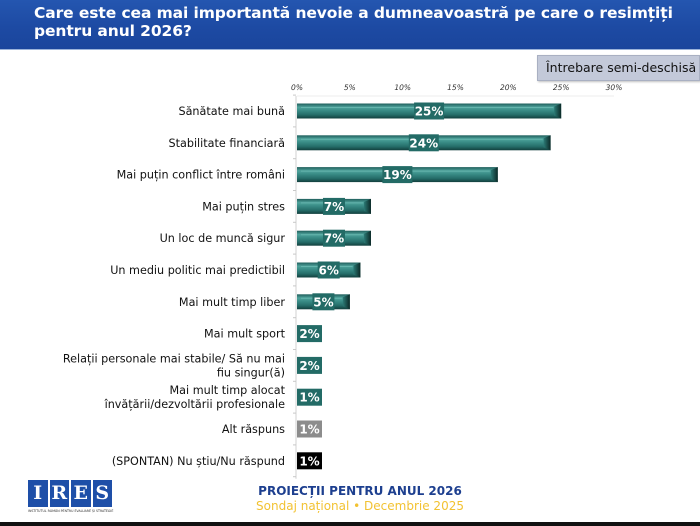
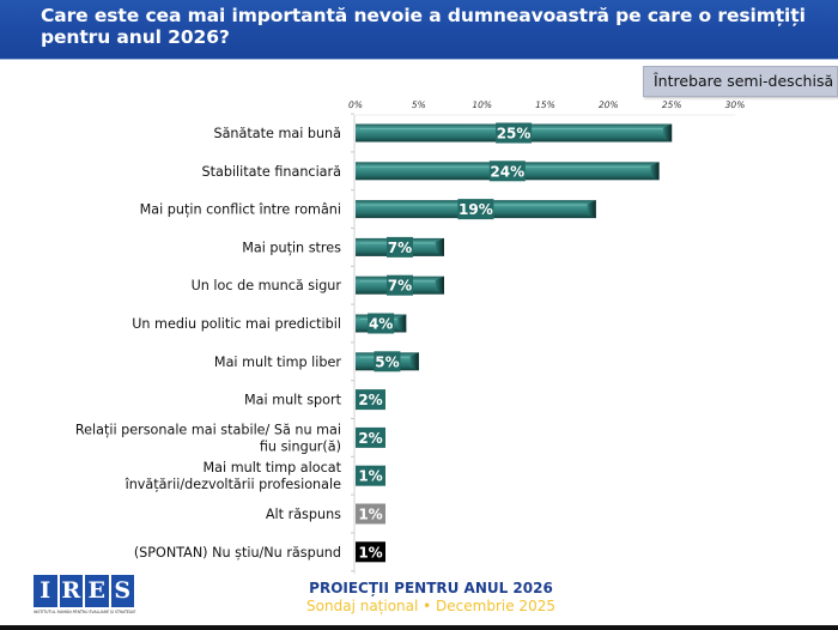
Un mediu politic mai predictibil: 6% -> 4%
